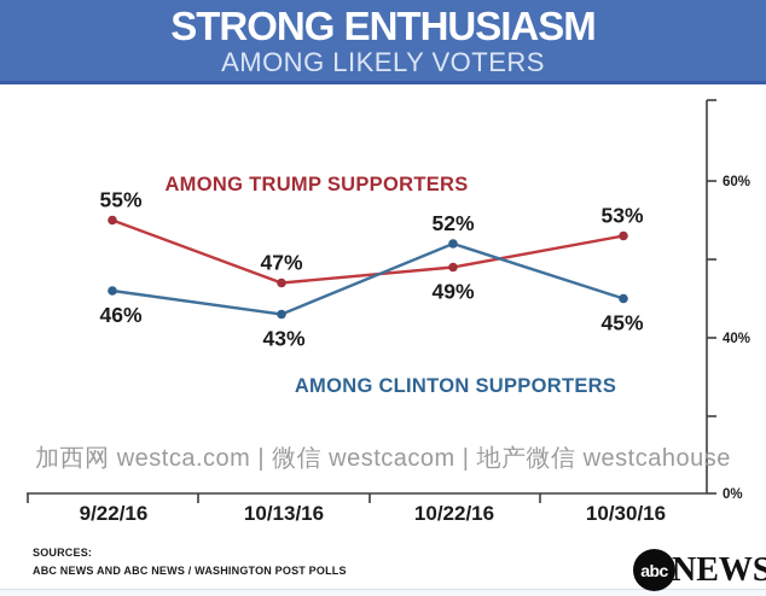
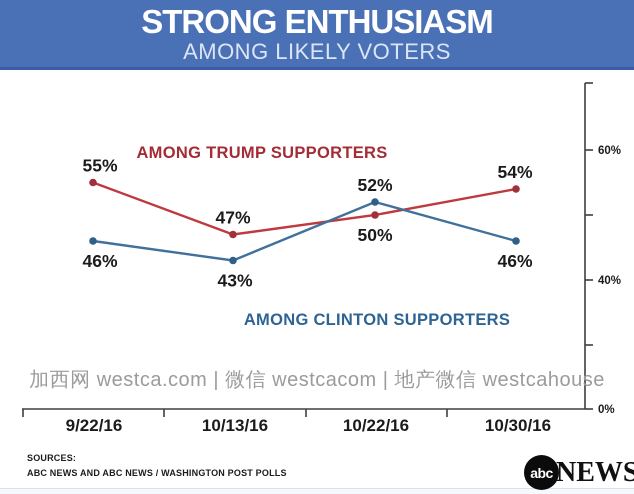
AMONG TRUMP SUPPORTERS/10/22/16: 49% -> 50%
AMONG TRUMP SUPPORTERS/10/30/16: 53% -> 54%
AMONG CLINTON SUPPORTERS/10/30/16: 45% -> 46%
